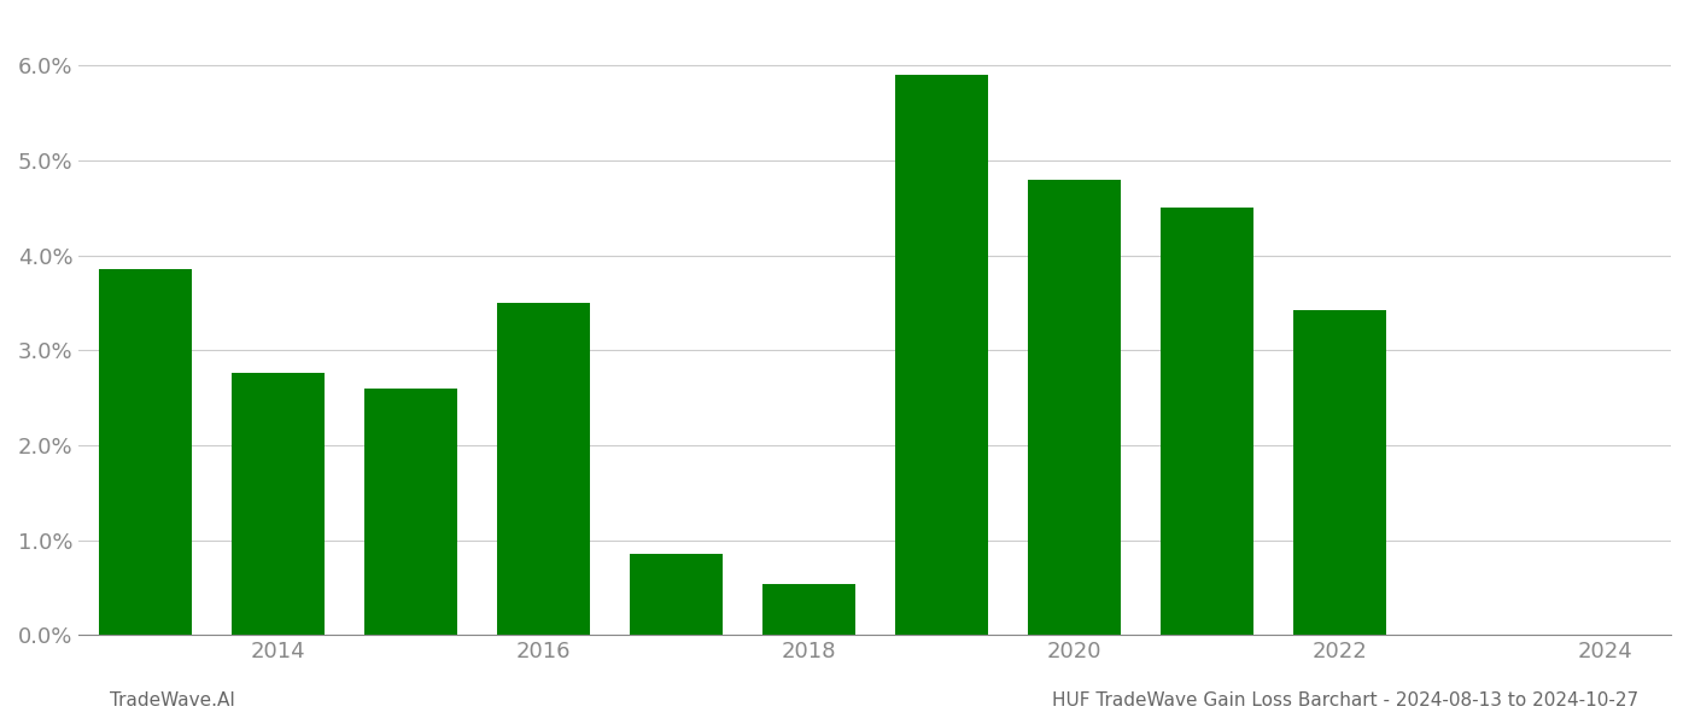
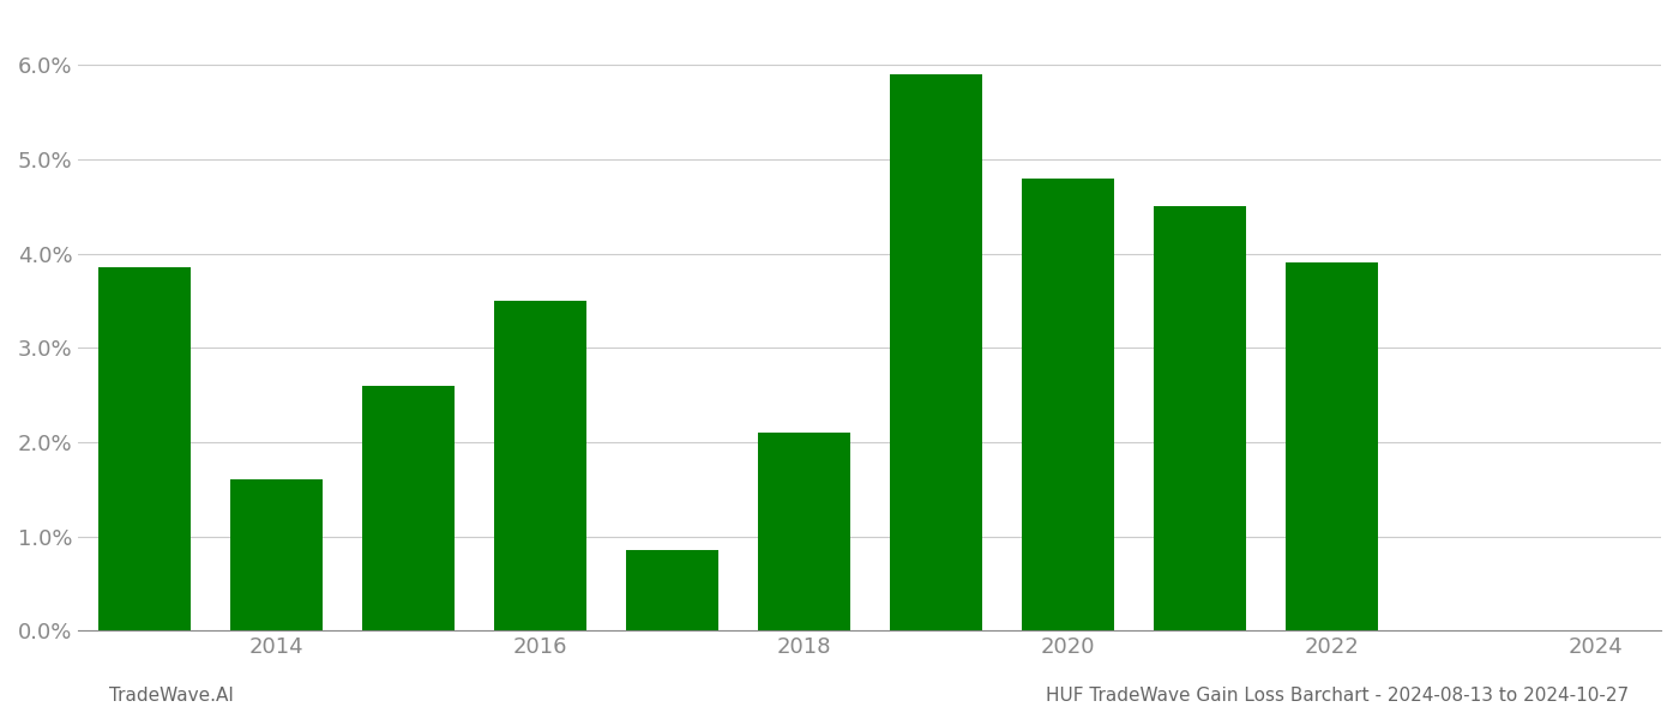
2014: 2.76% -> 1.60%
2018: 0.54% -> 2.10%
2022: 3.42% -> 3.90%
